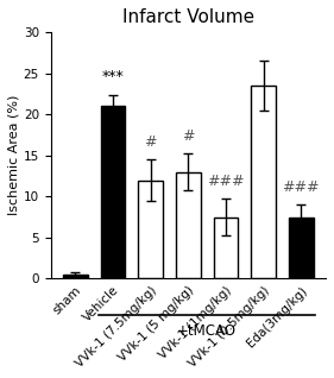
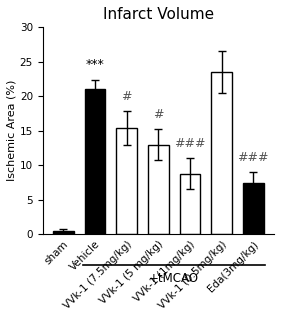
VVk-1 (7.5mg/kg): 12.0 -> 15.4
VVk-1 (1mg/kg): 7.5 -> 8.8
